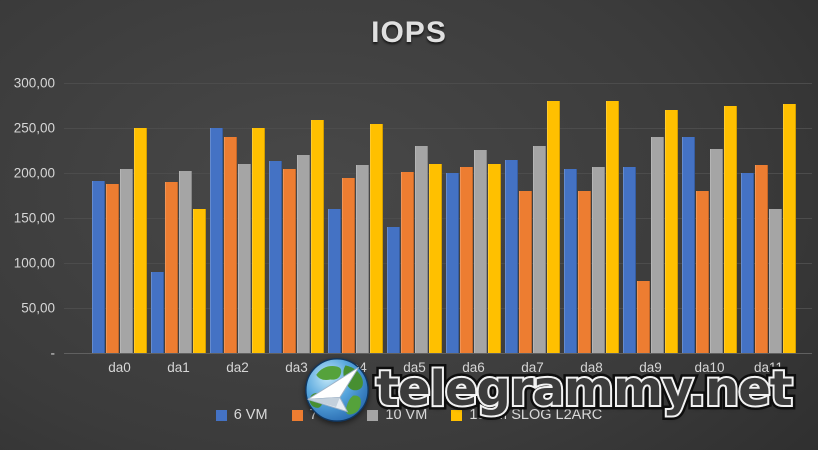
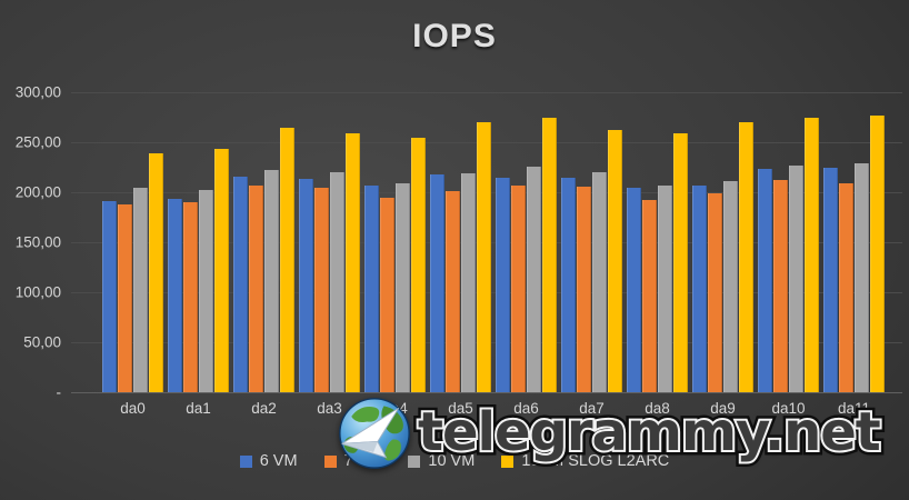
10VM SLOG L2ARC/da0: 250 -> 240
6 VM/da1: 90 -> 190
10VM SLOG L2ARC/da1: 160 -> 240
6 VM/da2: 250 -> 220
7 VM/da2: 240 -> 210
10 VM/da2: 210 -> 220
10VM SLOG L2ARC/da2: 250 -> 260
6 VM/da4: 160 -> 210
6 VM/da5: 140 -> 220
10 VM/da5: 230 -> 220
10VM SLOG L2ARC/da5: 210 -> 270
6 VM/da6: 200 -> 210
10VM SLOG L2ARC/da6: 210 -> 270
7 VM/da7: 180 -> 210
10 VM/da7: 230 -> 220
10VM SLOG L2ARC/da7: 280 -> 260
7 VM/da8: 180 -> 190
10VM SLOG L2ARC/da8: 280 -> 260
7 VM/da9: 80 -> 200
10 VM/da9: 240 -> 210
6 VM/da10: 240 -> 220
7 VM/da10: 180 -> 210
6 VM/da11: 200 -> 220
10 VM/da11: 160 -> 230
